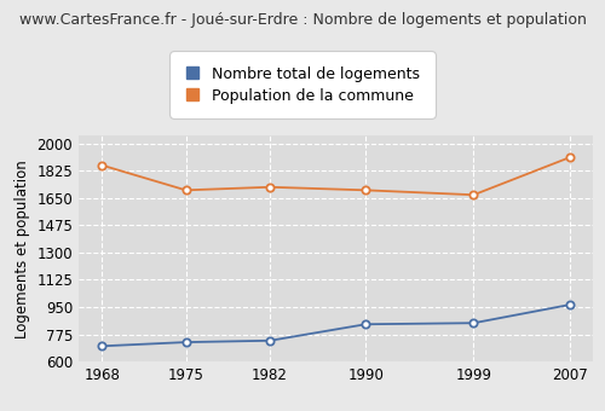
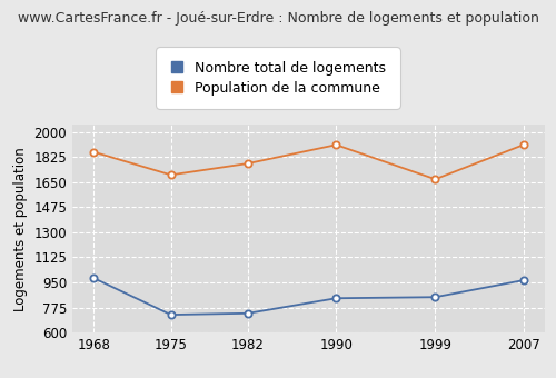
Nombre total de logements/1968: 700 -> 980
Population de la commune/1982: 1720 -> 1780
Population de la commune/1990: 1700 -> 1910
